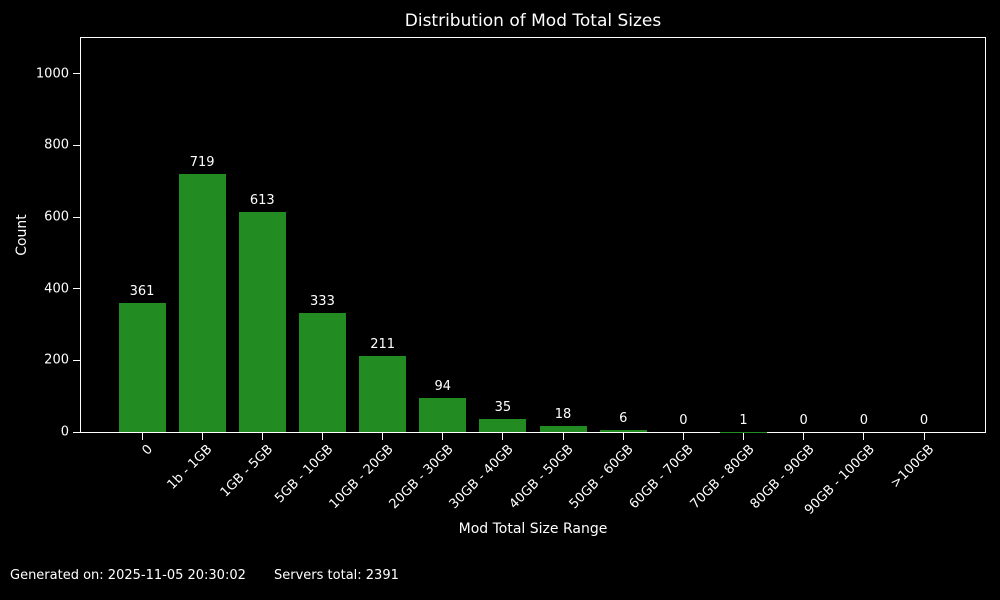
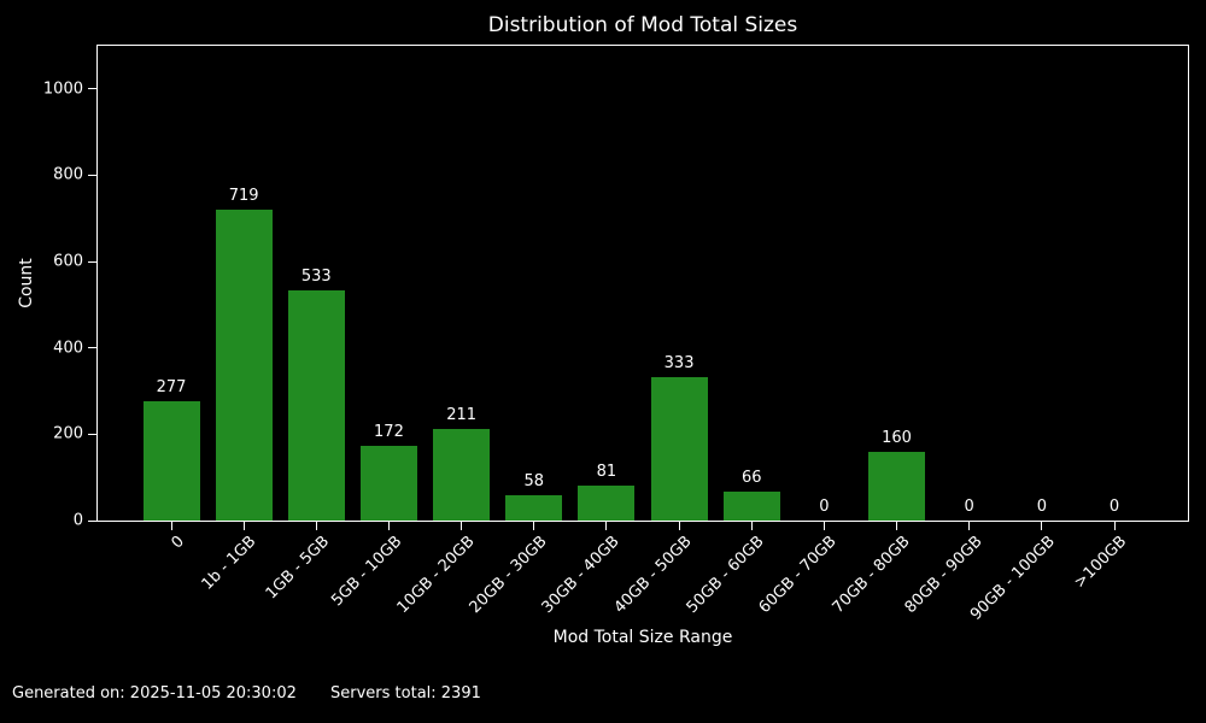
0: 361 -> 277
1GB - 5GB: 613 -> 533
5GB - 10GB: 333 -> 172
20GB - 30GB: 94 -> 58
30GB - 40GB: 35 -> 81
40GB - 50GB: 18 -> 333
50GB - 60GB: 6 -> 66
70GB - 80GB: 1 -> 160
